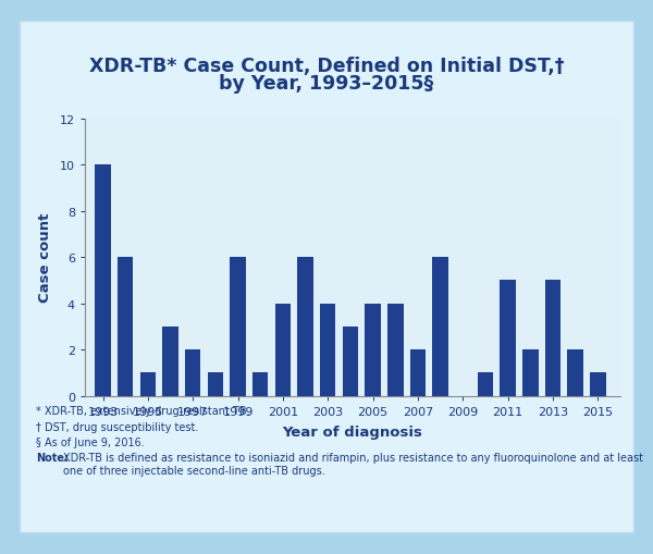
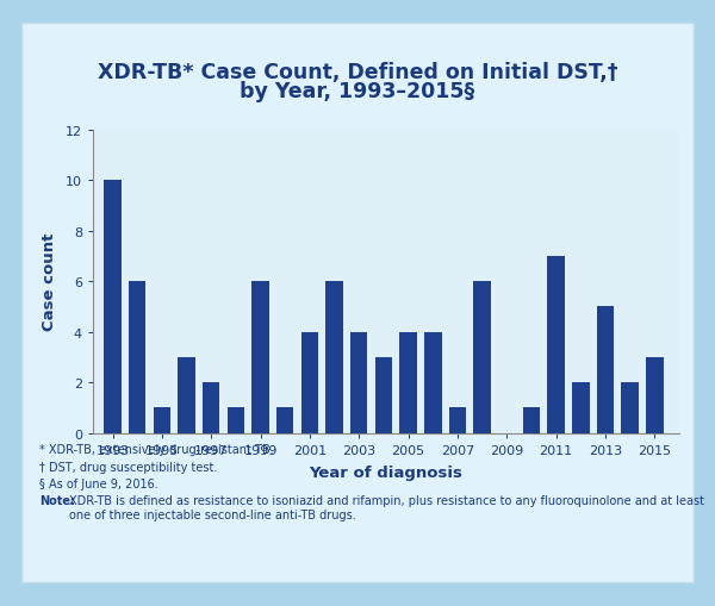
2007: 2 -> 1
2011: 5 -> 7
2015: 1 -> 3
